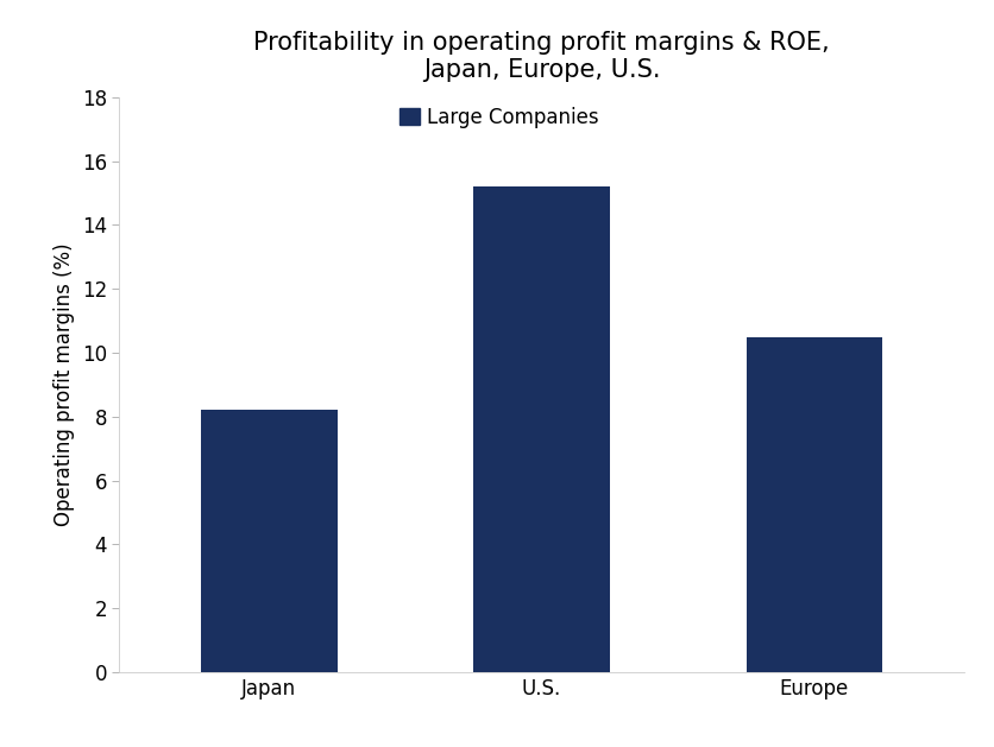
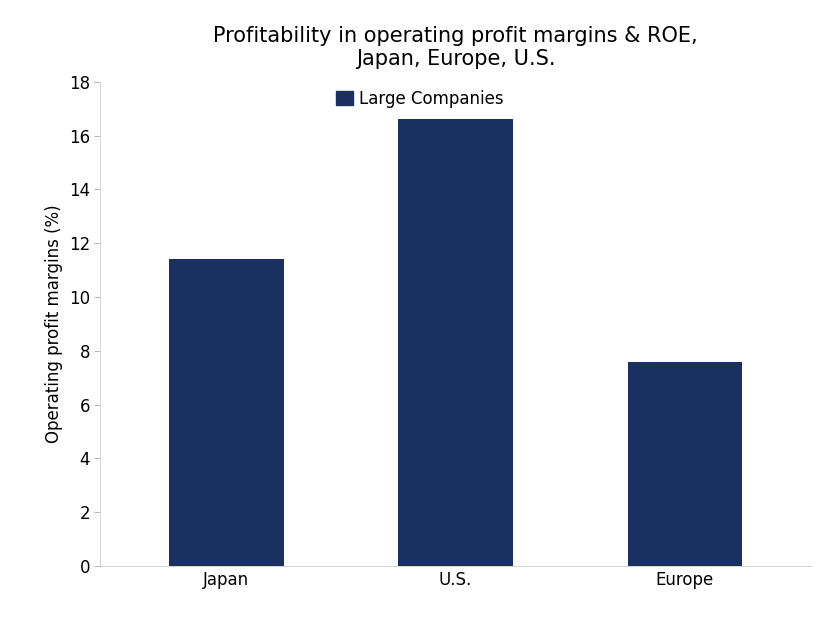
Japan: 8.2 -> 11.4
U.S.: 15.2 -> 16.6
Europe: 10.5 -> 7.6
